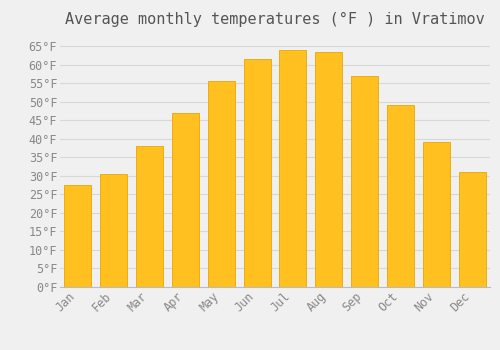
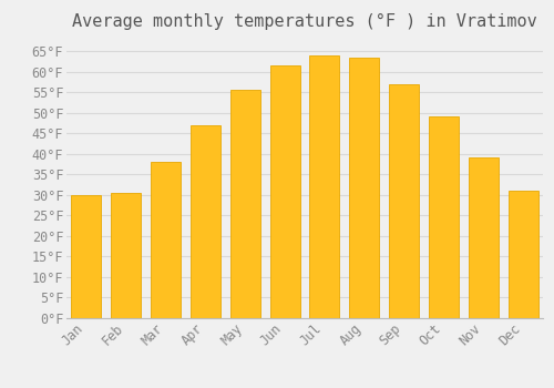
Jan: 27.5°F -> 30.0°F
